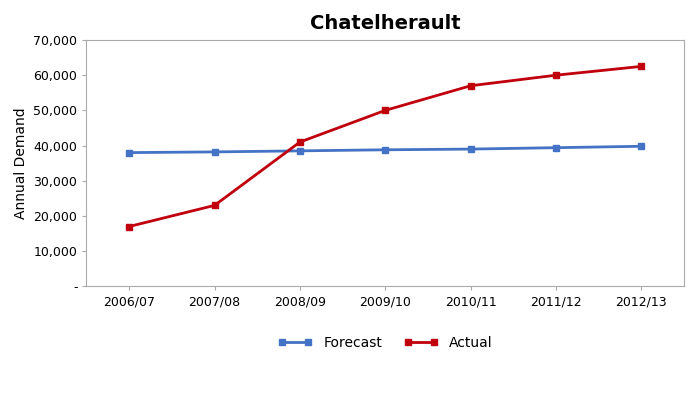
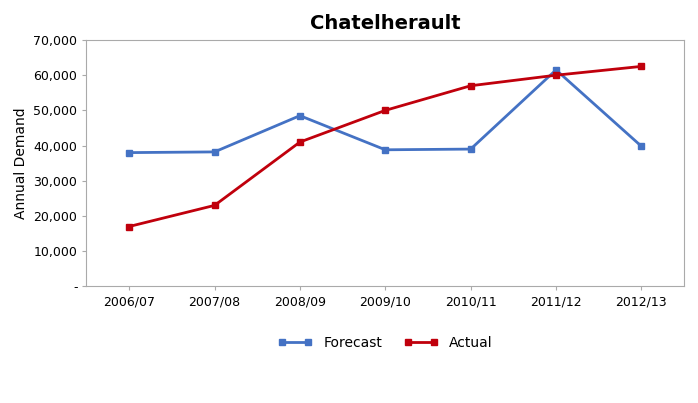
Forecast/2008/09: 38,500 -> 48,500
Forecast/2011/12: 39,400 -> 61,500
